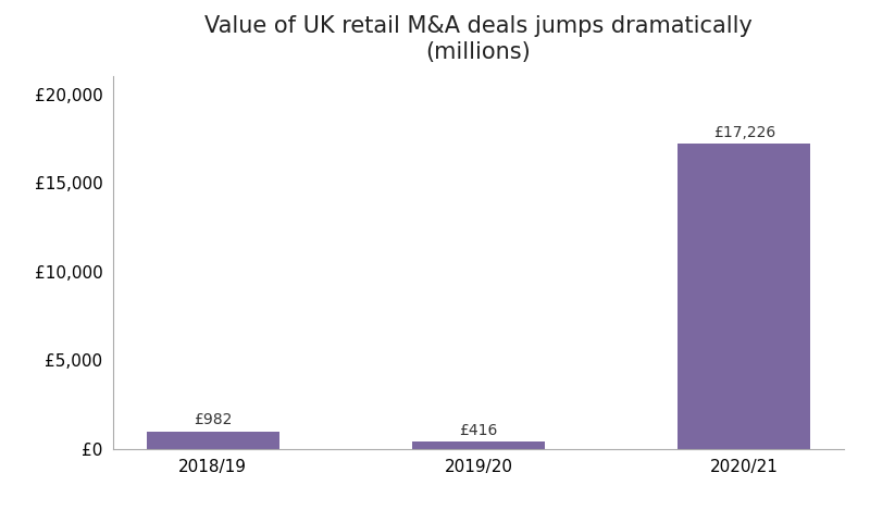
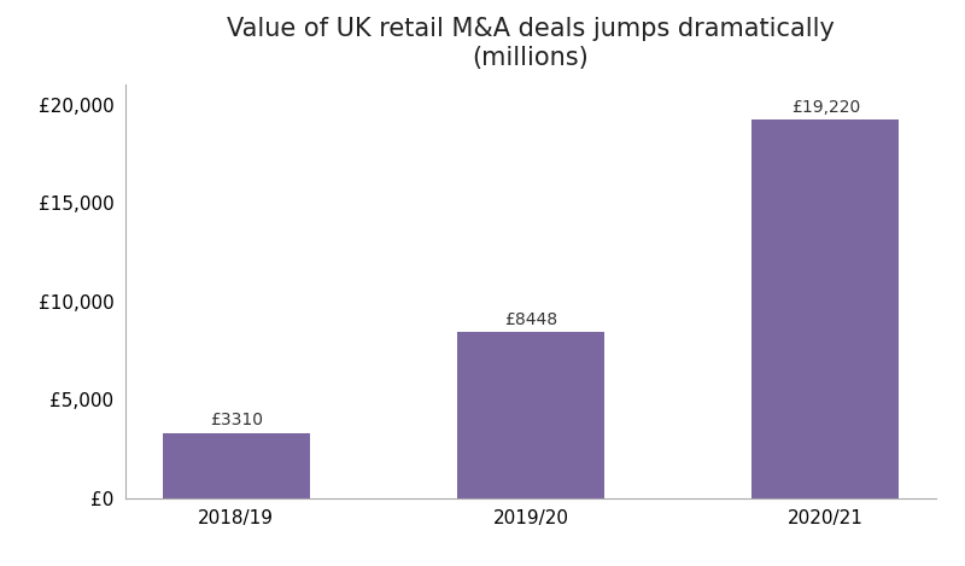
2018/19: £982 -> £3310
2019/20: £416 -> £8448
2020/21: £17,226 -> £19,220
